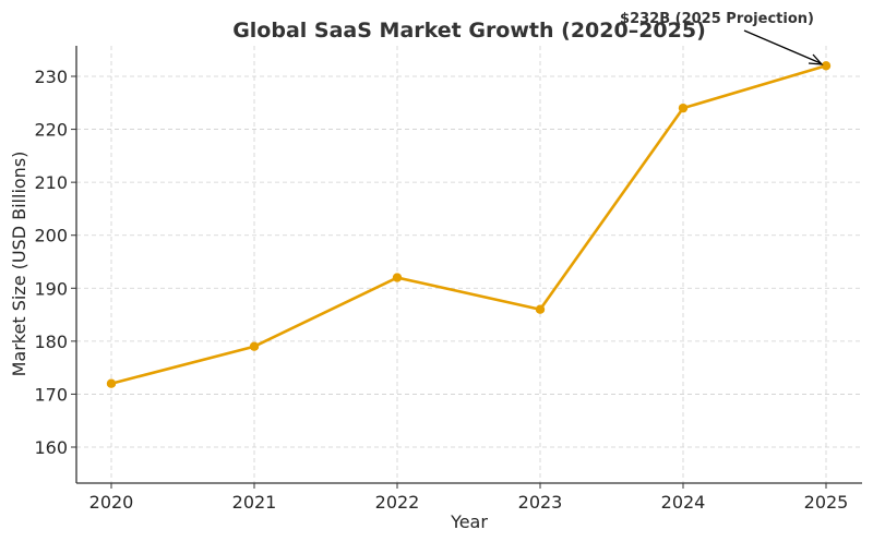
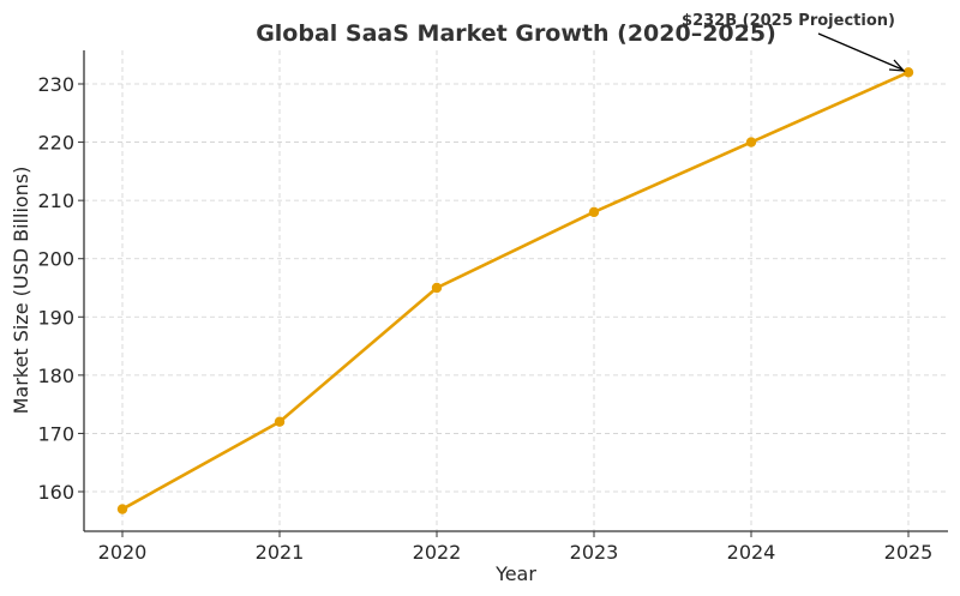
2020: 172 -> 157
2021: 179 -> 172
2022: 192 -> 195
2023: 186 -> 208
2024: 224 -> 220
